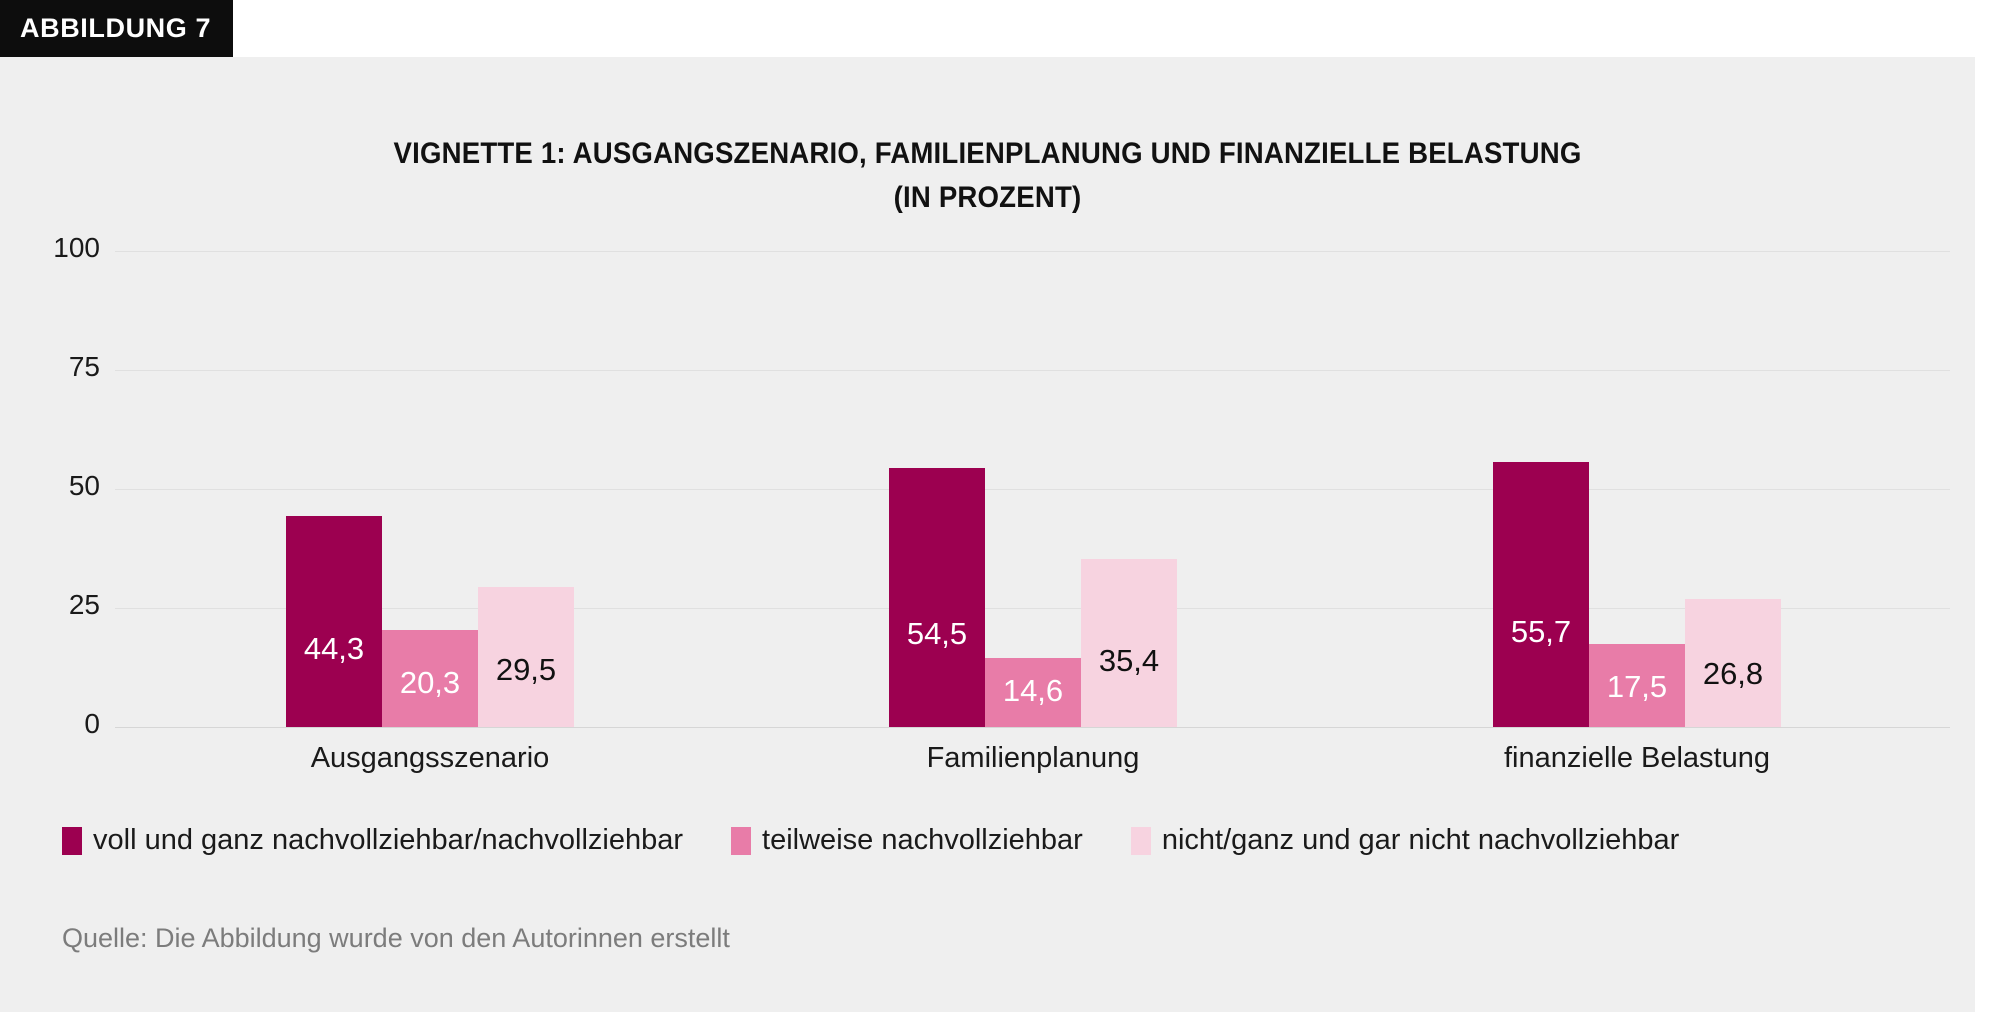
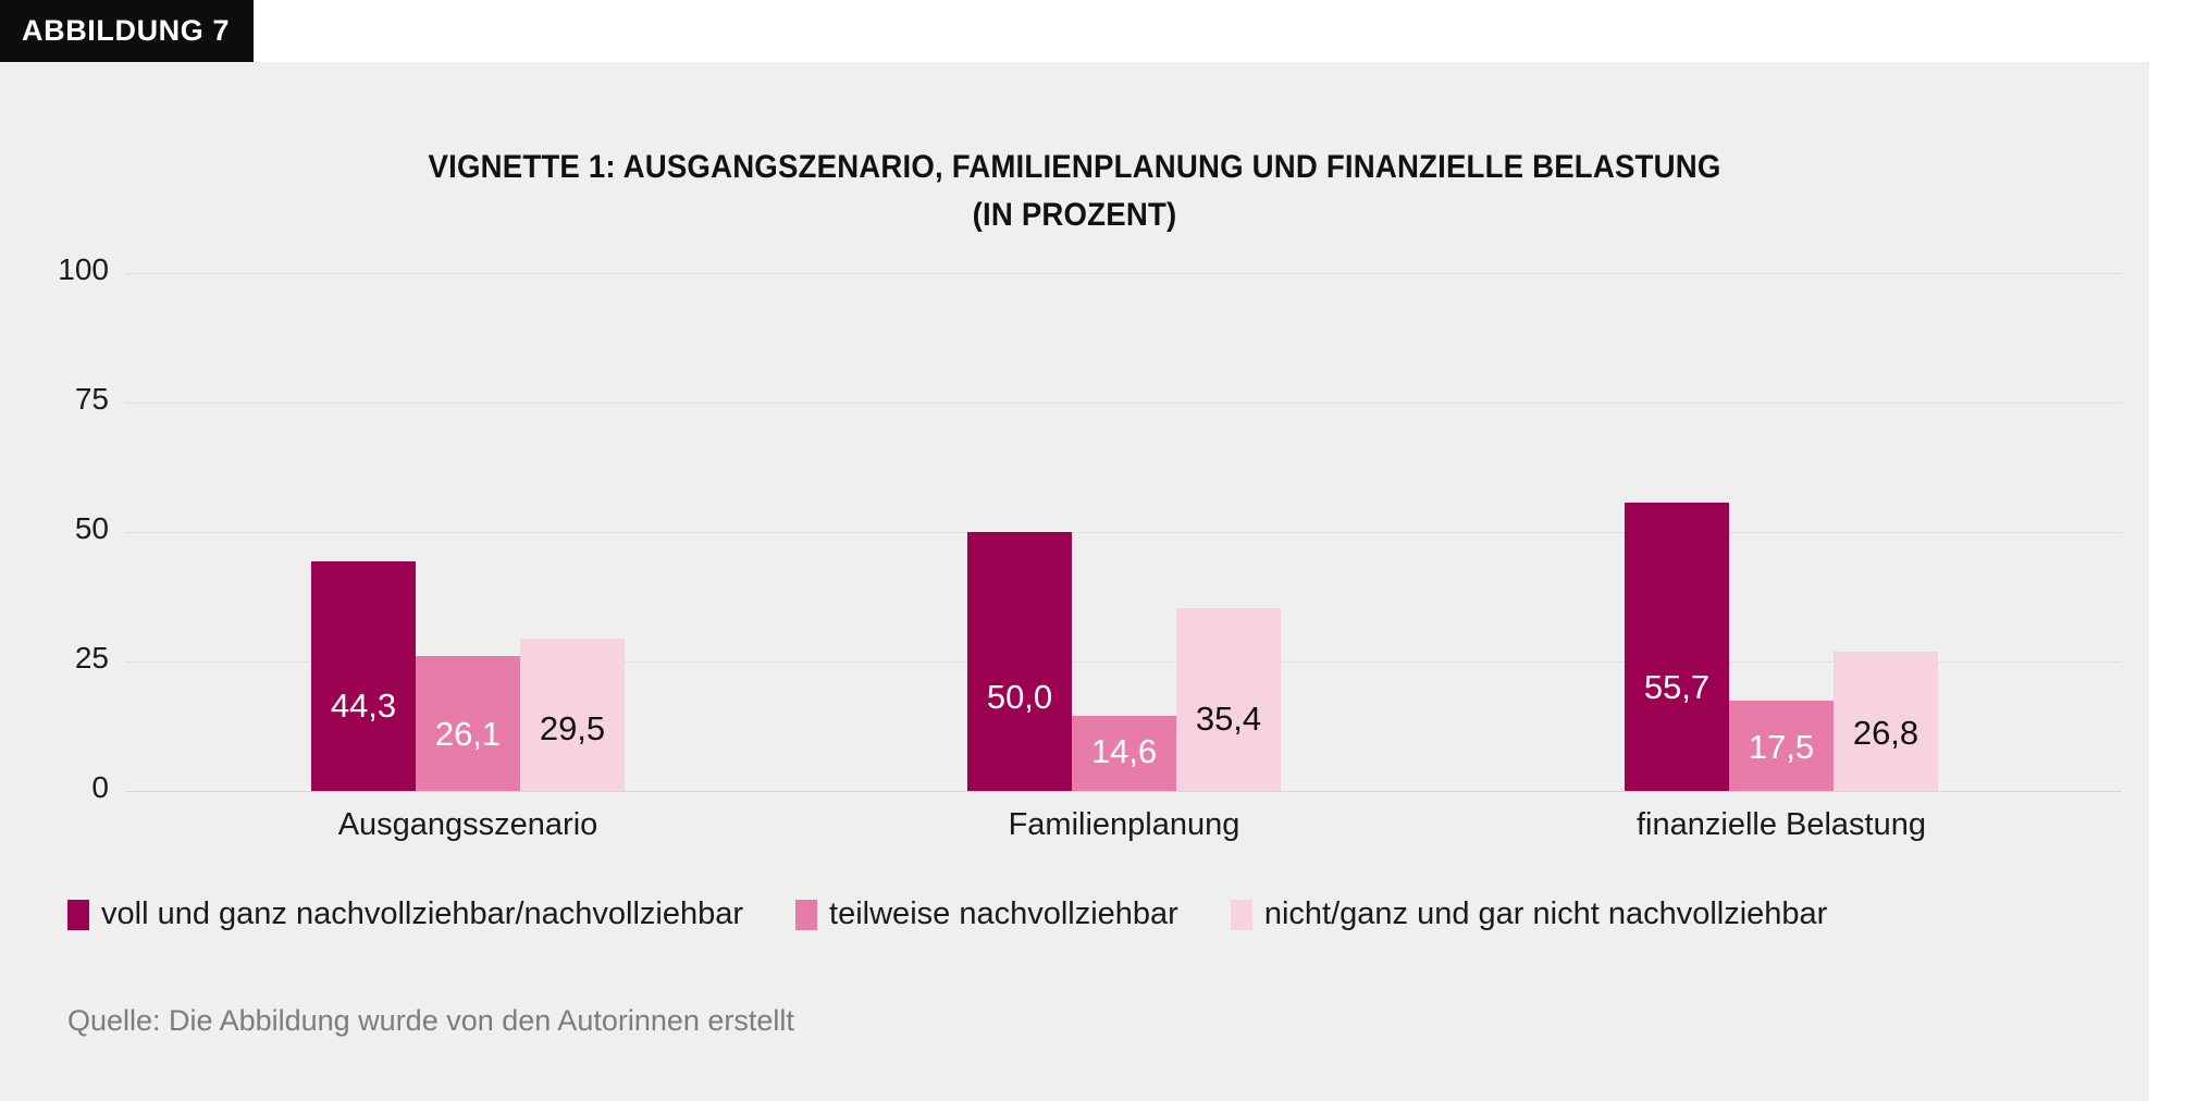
teilweise nachvollziehbar/Ausgangsszenario: 20,3 -> 26,1
voll und ganz nachvollziehbar/nachvollziehbar/Familienplanung: 54,5 -> 50,0
